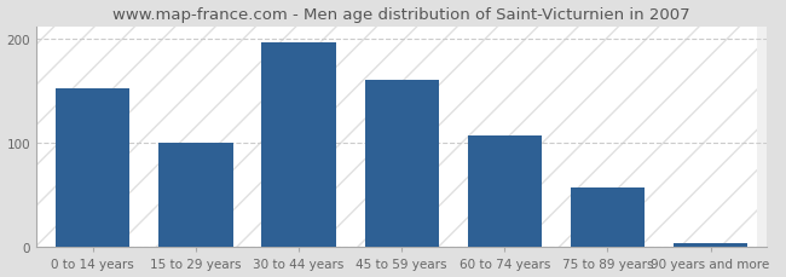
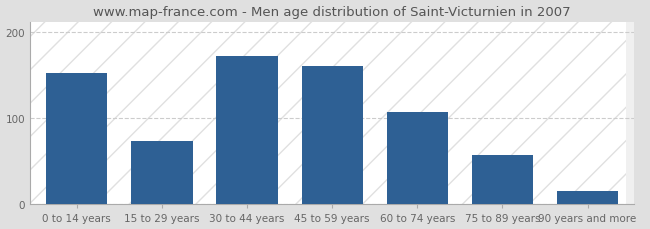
15 to 29 years: 100 -> 74
30 to 44 years: 196 -> 172
90 years and more: 4 -> 16
